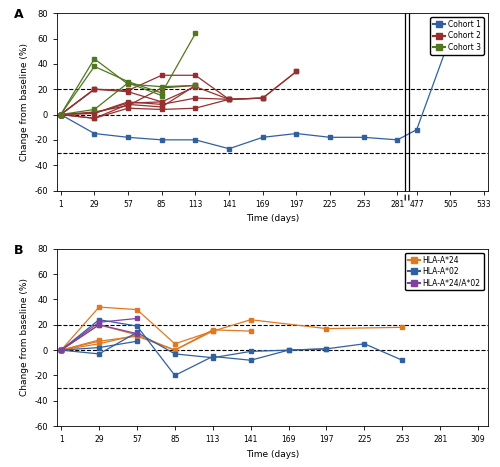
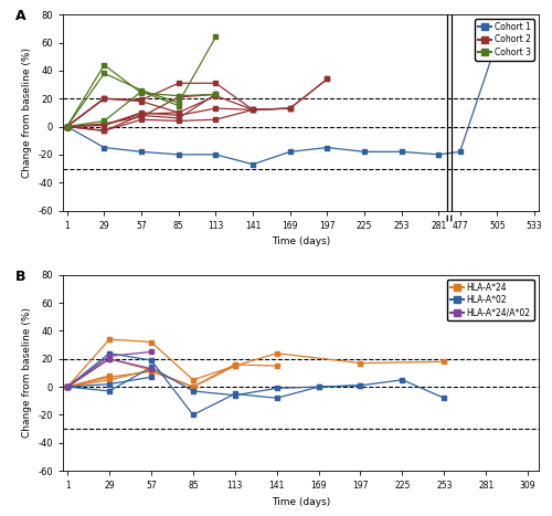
Cohort 1/477: -12 -> -18
